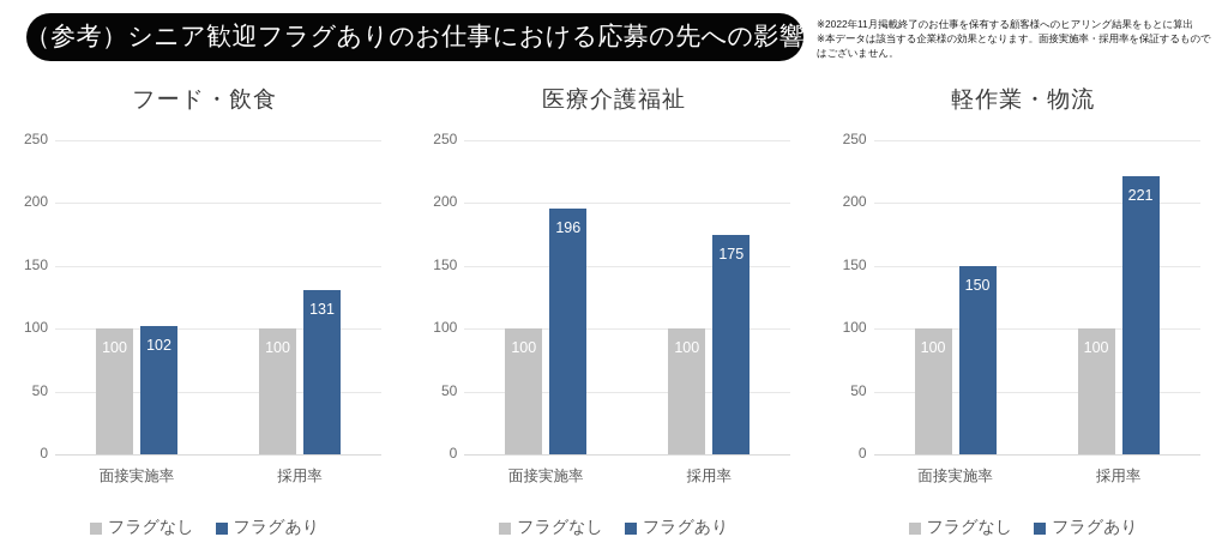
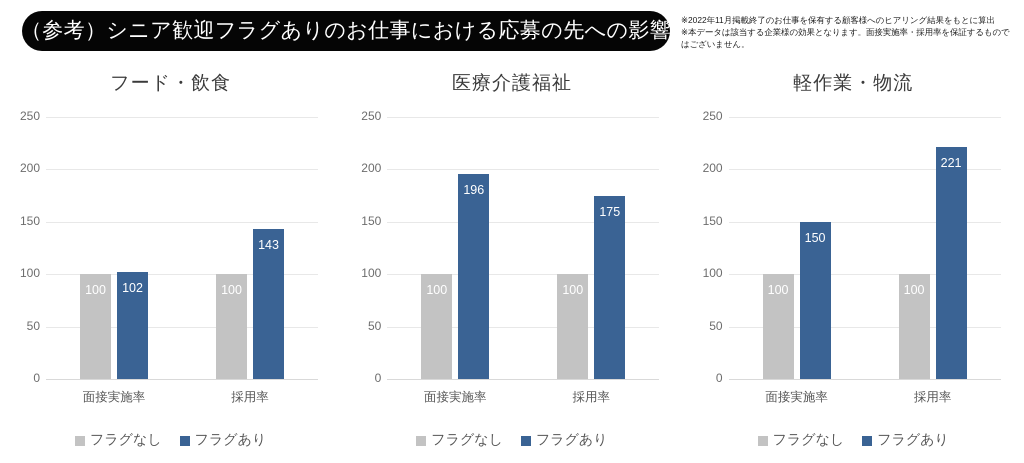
フード・飲食/フラグあり/採用率: 131 -> 143
